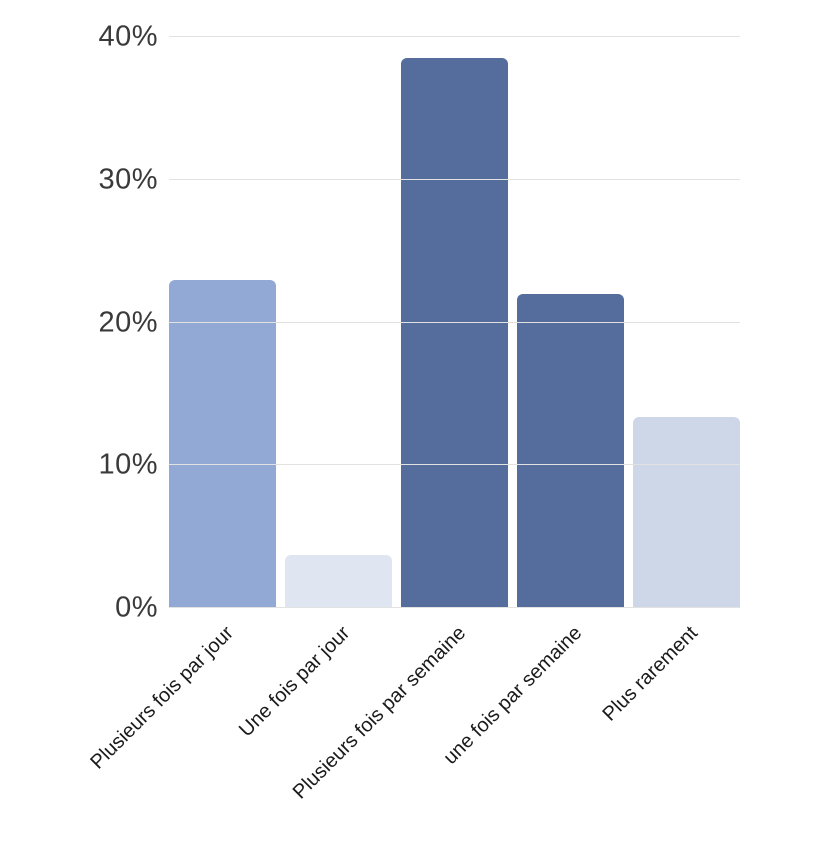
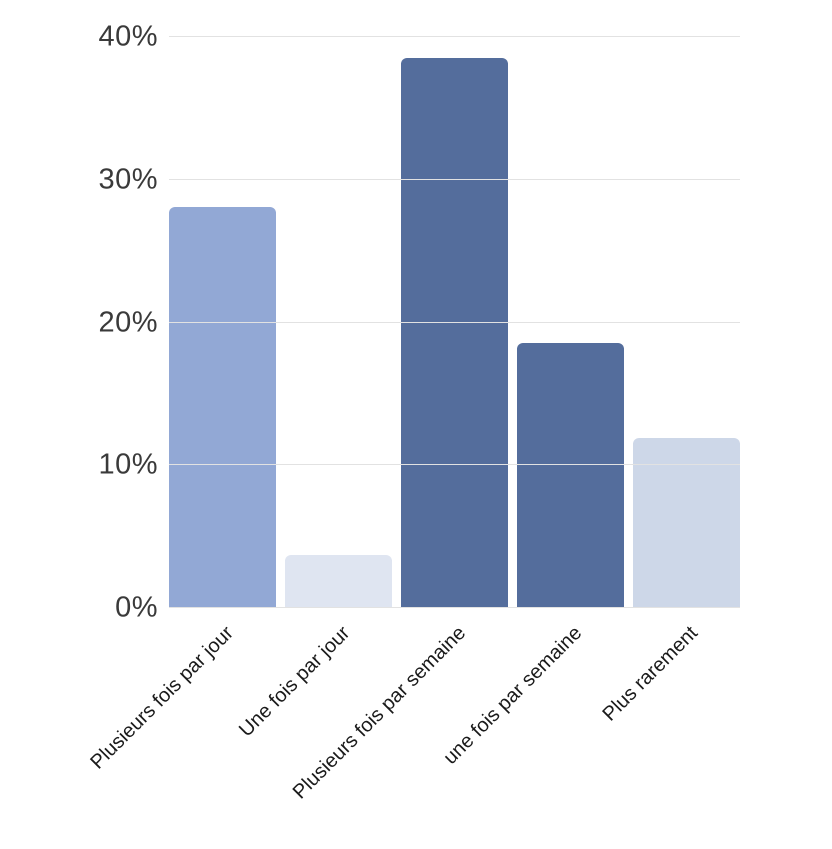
Plusieurs fois par jour: 23.0% -> 28.1%
une fois par semaine: 22.0% -> 18.6%
Plus rarement: 13.4% -> 11.9%
